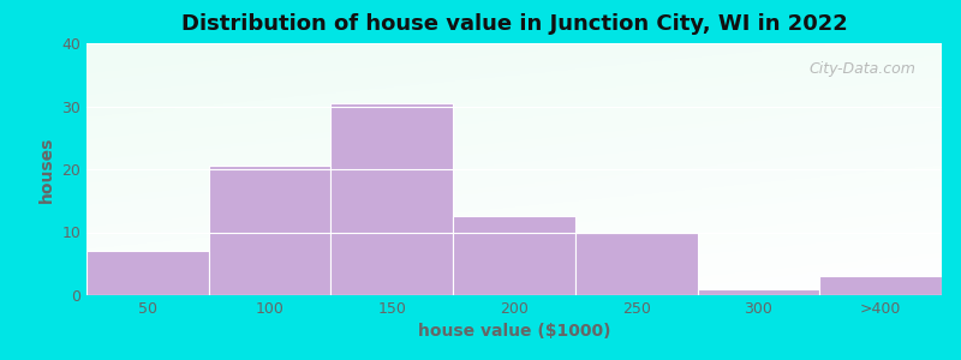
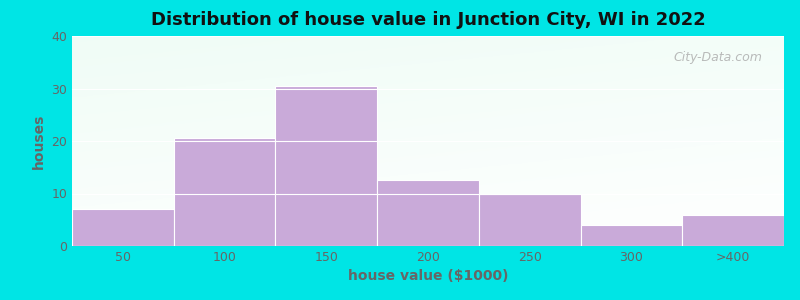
300: 1.0 -> 4.0
>400: 3.0 -> 6.0
